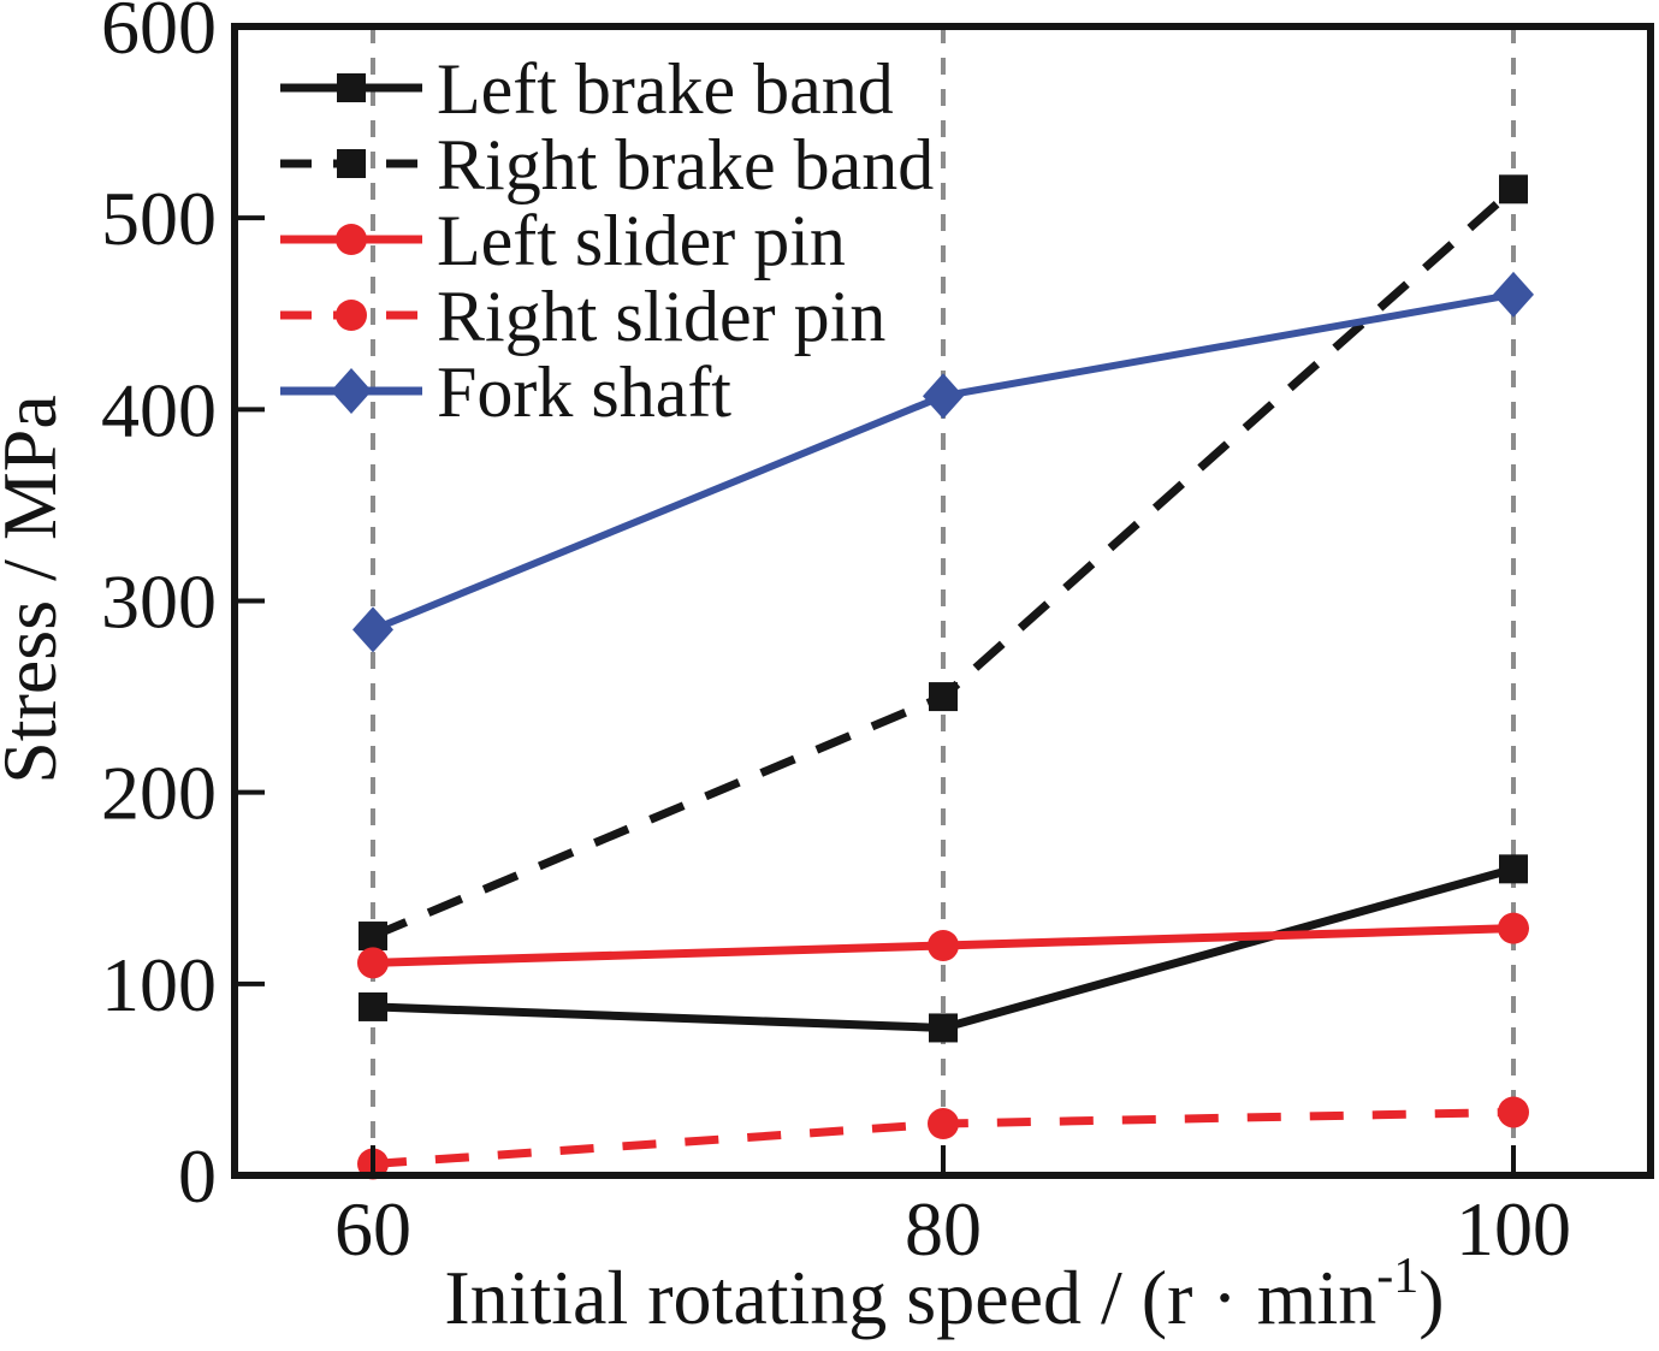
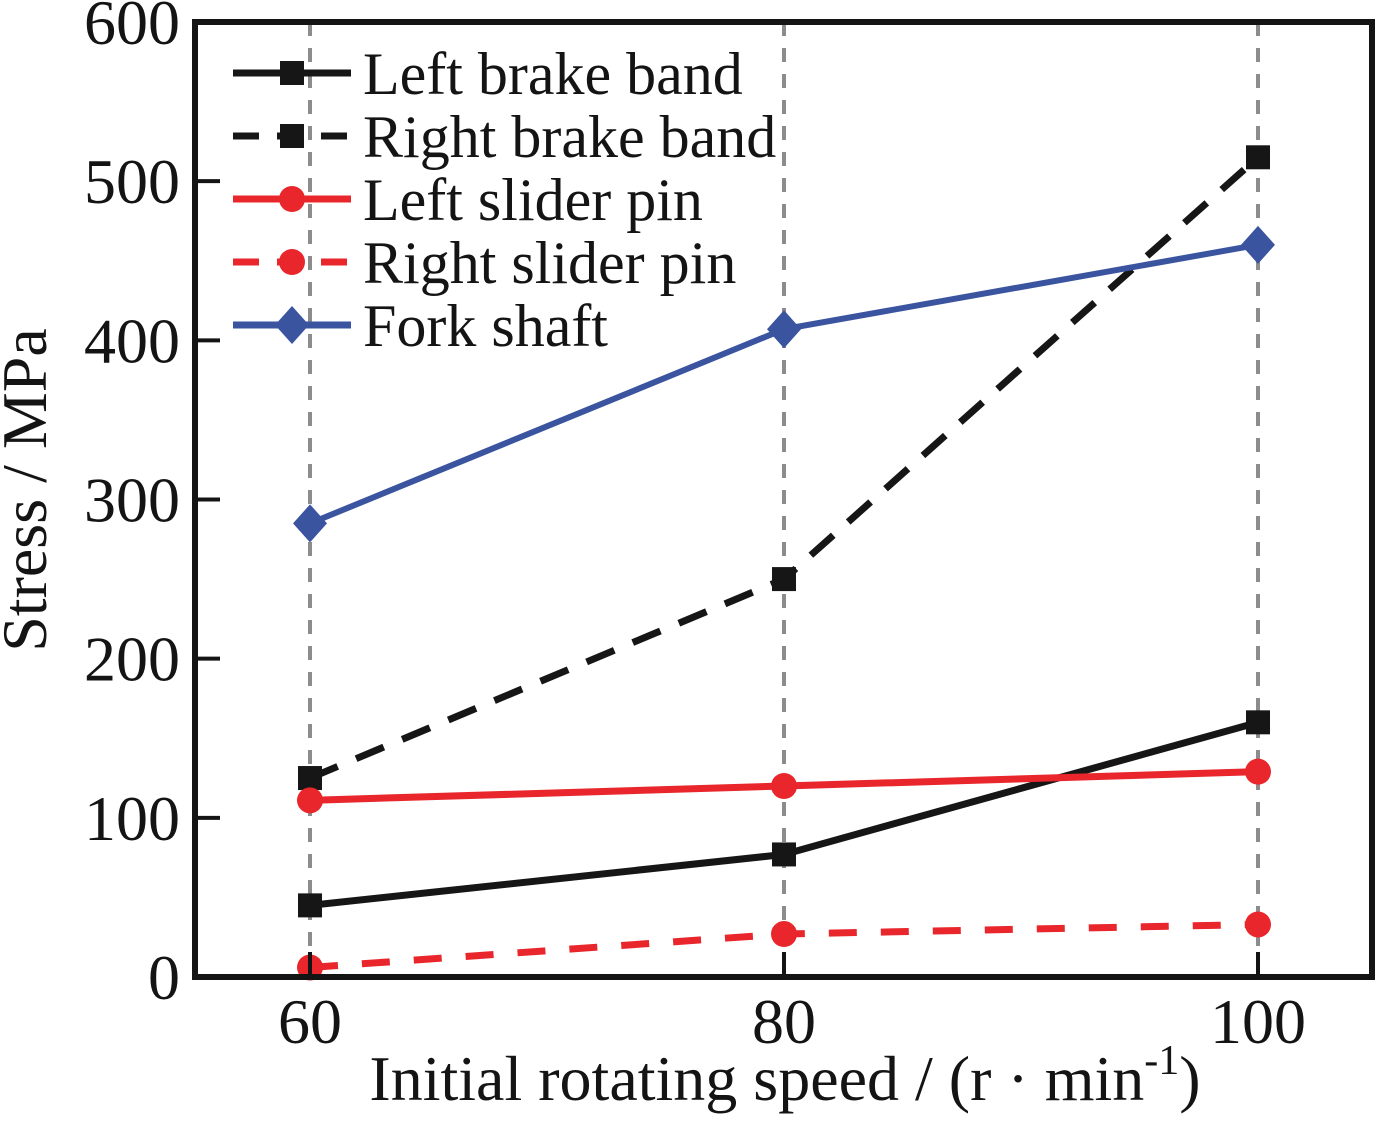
Left brake band/60: 88 -> 45
